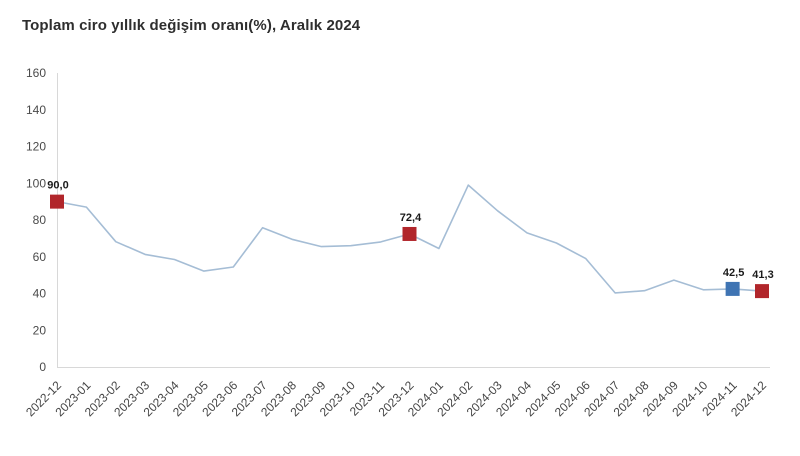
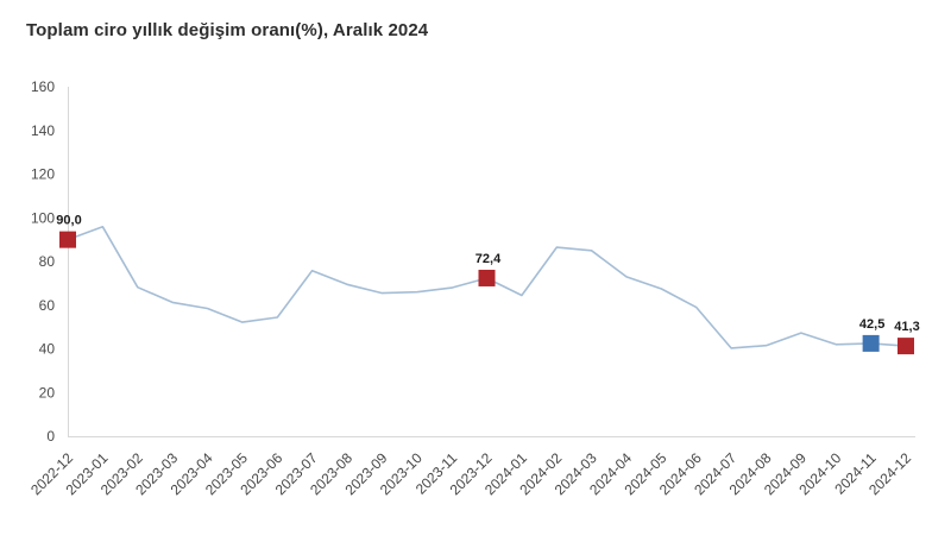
2023-01: 87 -> 96
2024-02: 99 -> 86
